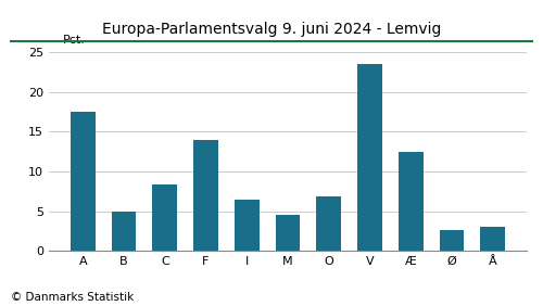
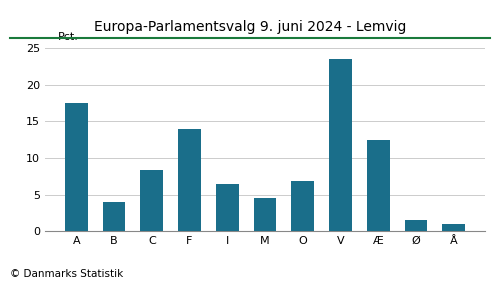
B: 5.0 -> 4.0
Ø: 2.6 -> 1.6
Å: 3.0 -> 1.0
